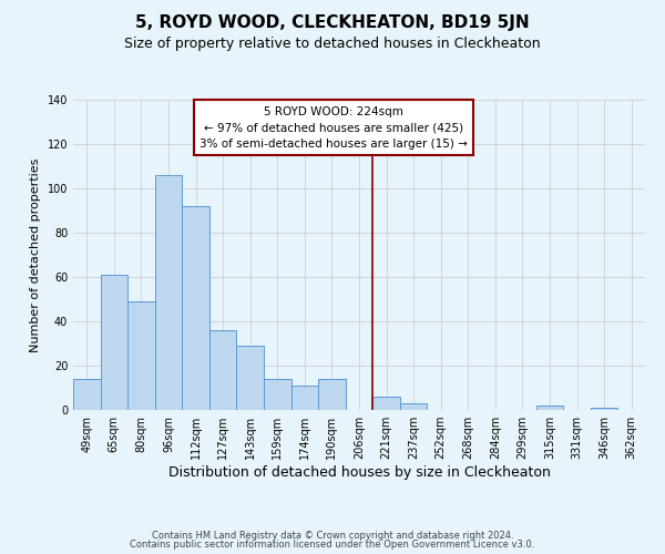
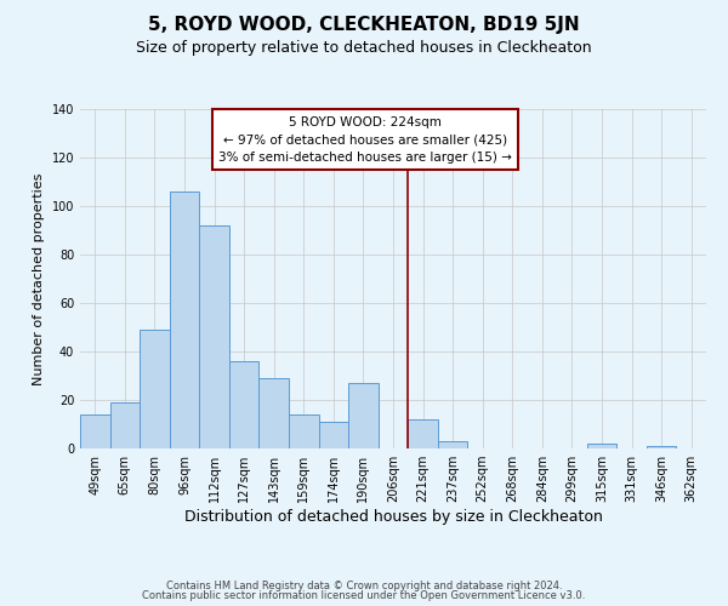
65sqm: 61 -> 19
190sqm: 14 -> 27
221sqm: 6 -> 12
